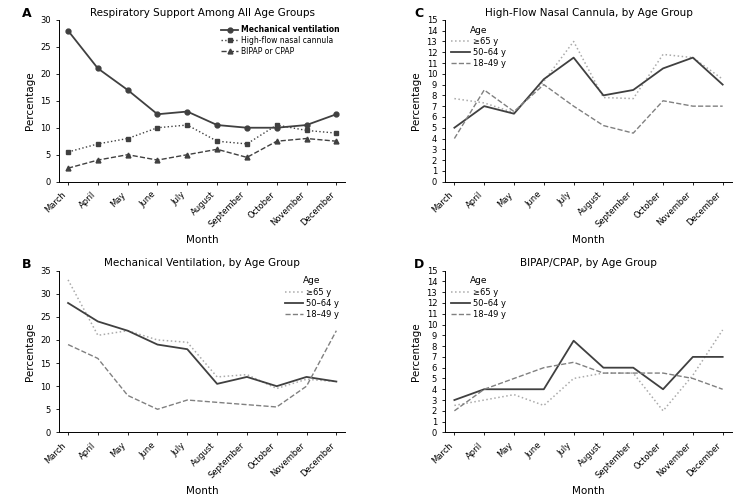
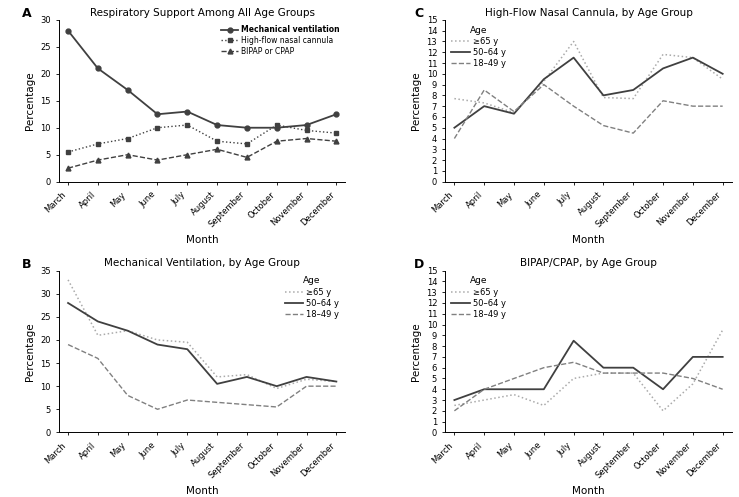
High-Flow Nasal Cannula, by Age Group/50–64 y/December: 9.0 -> 10.0
Mechanical Ventilation, by Age Group/18–49 y/December: 22.0 -> 10.0
BIPAP/CPAP, by Age Group/≥65 y/November: 5.3 -> 4.5
